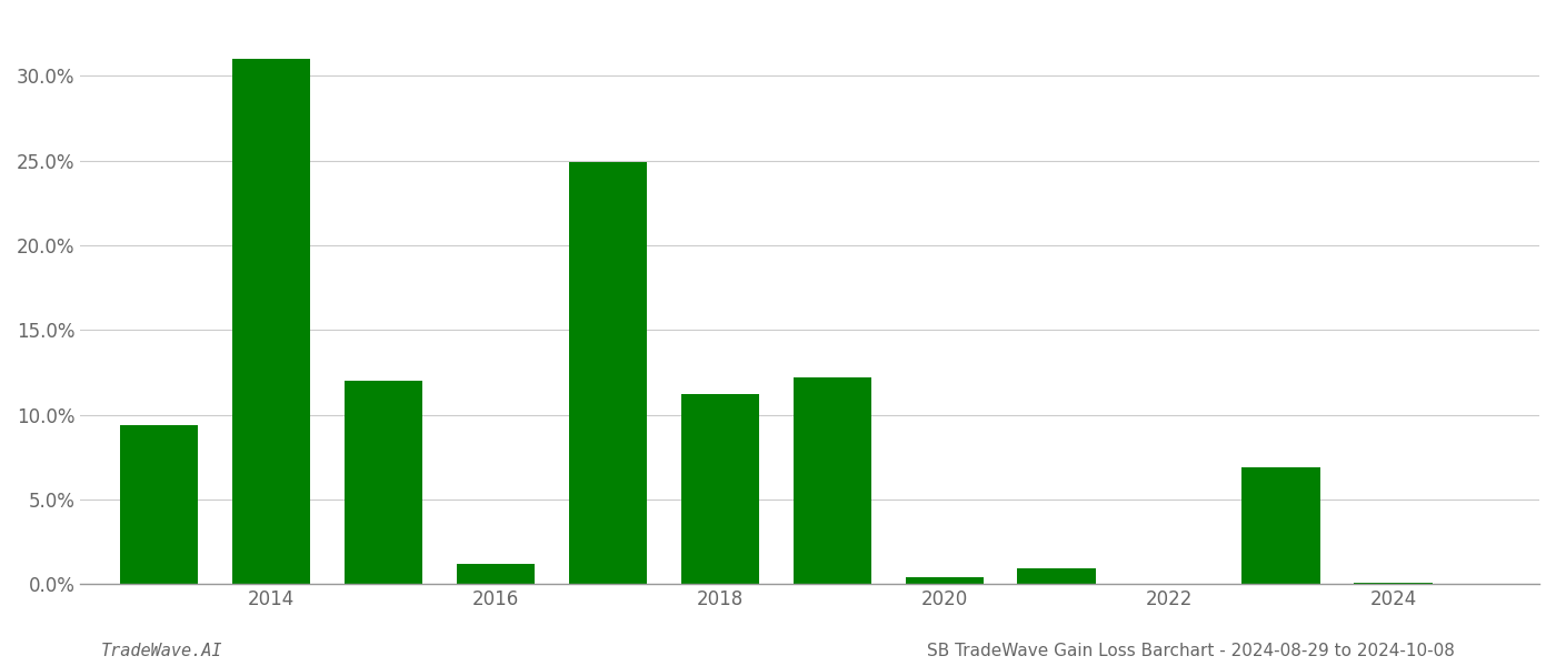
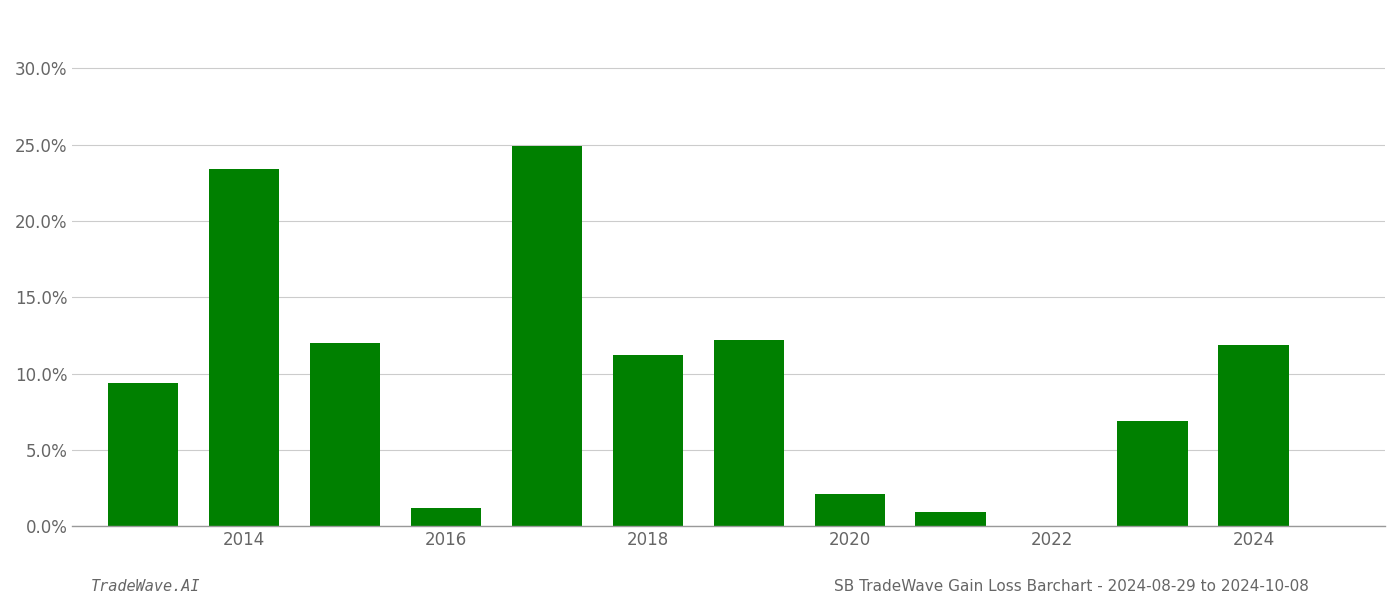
2014: 31.0% -> 23.4%
2020: 0.4% -> 2.1%
2024: 0.1% -> 11.9%
